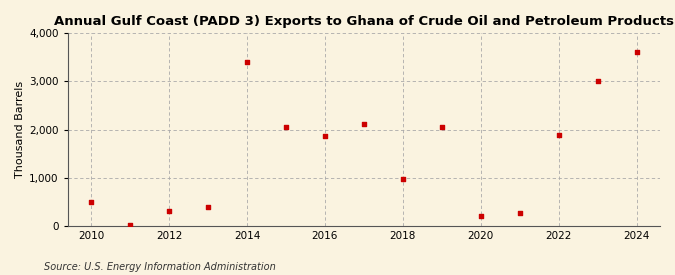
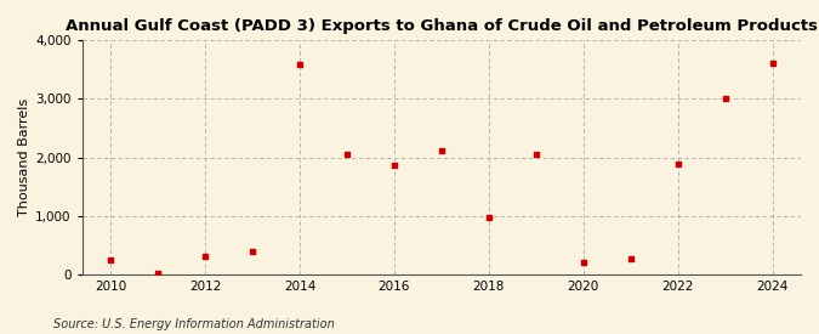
2010: 500 -> 250
2014: 3,400 -> 3,600
